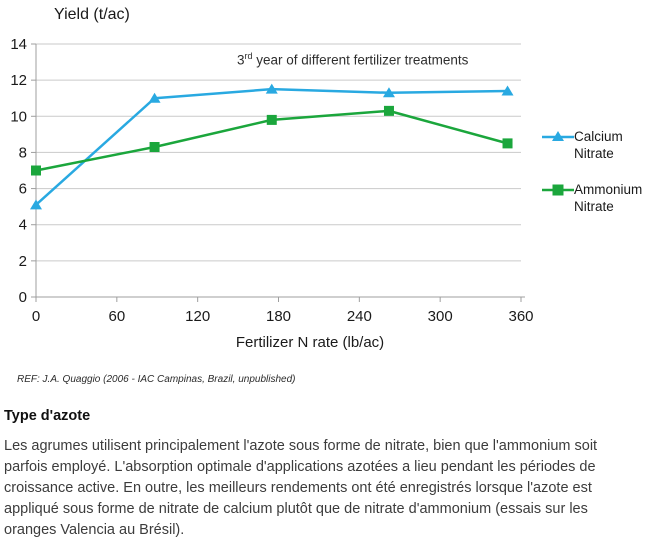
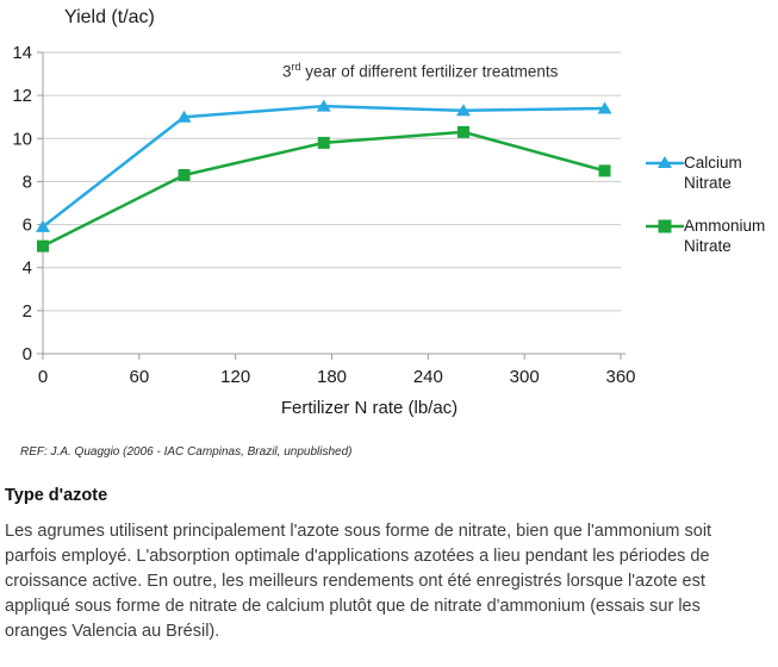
Calcium Nitrate/0: 5.1 -> 5.9
Ammonium Nitrate/0: 7.0 -> 5.0
